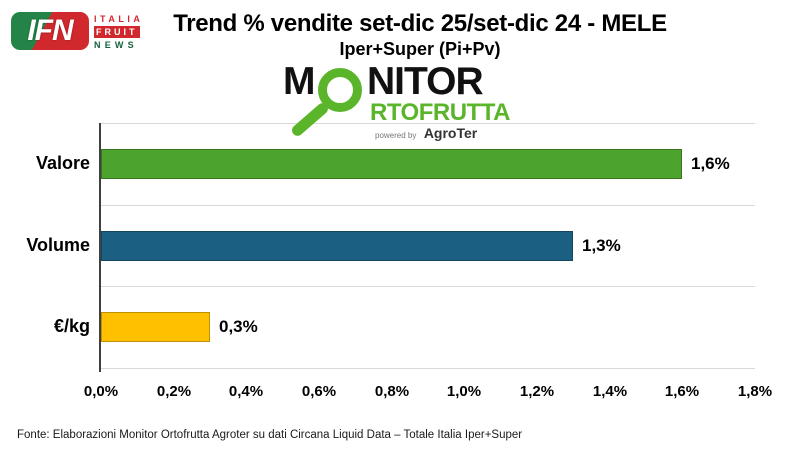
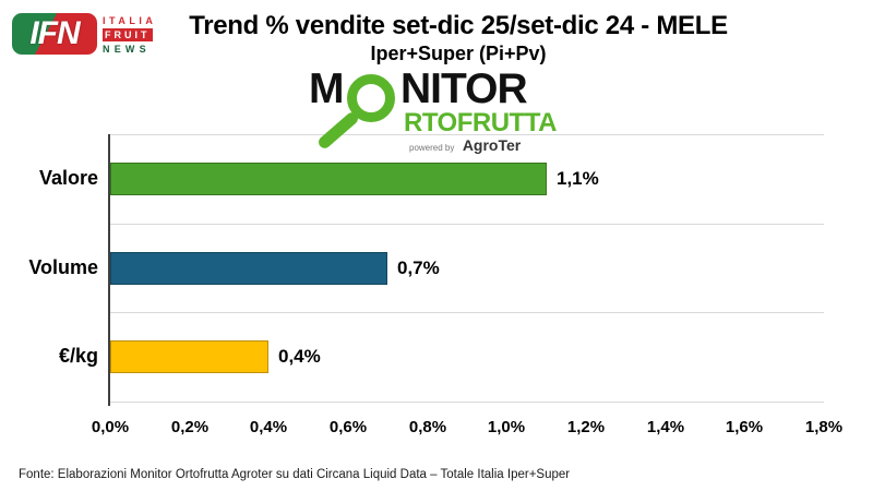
Valore: 1,6% -> 1,1%
Volume: 1,3% -> 0,7%
€/kg: 0,3% -> 0,4%
